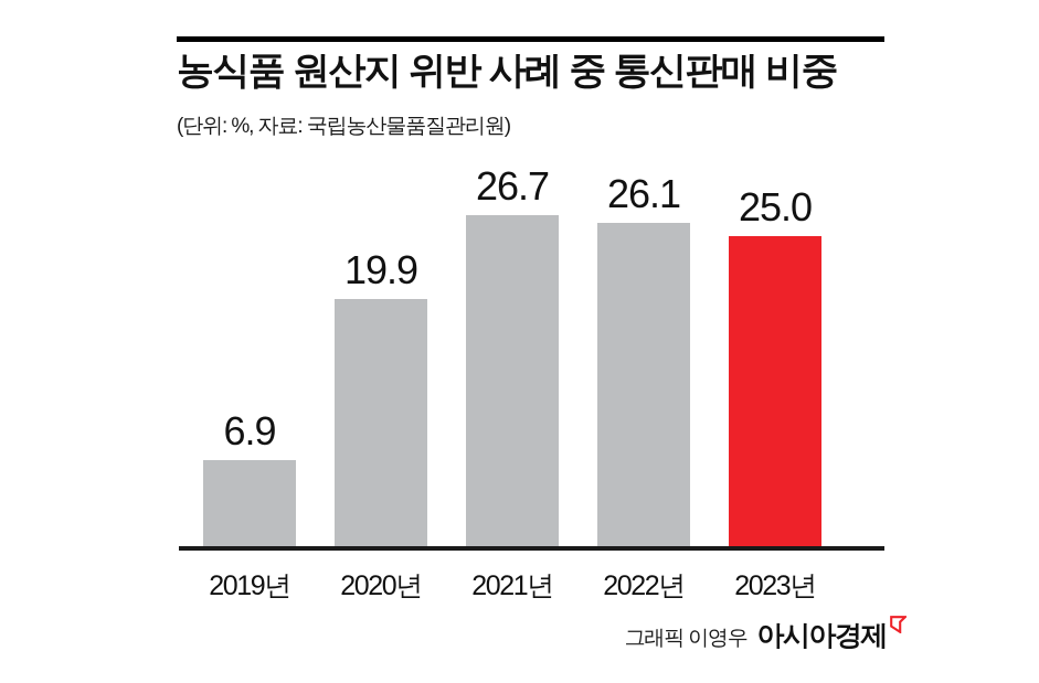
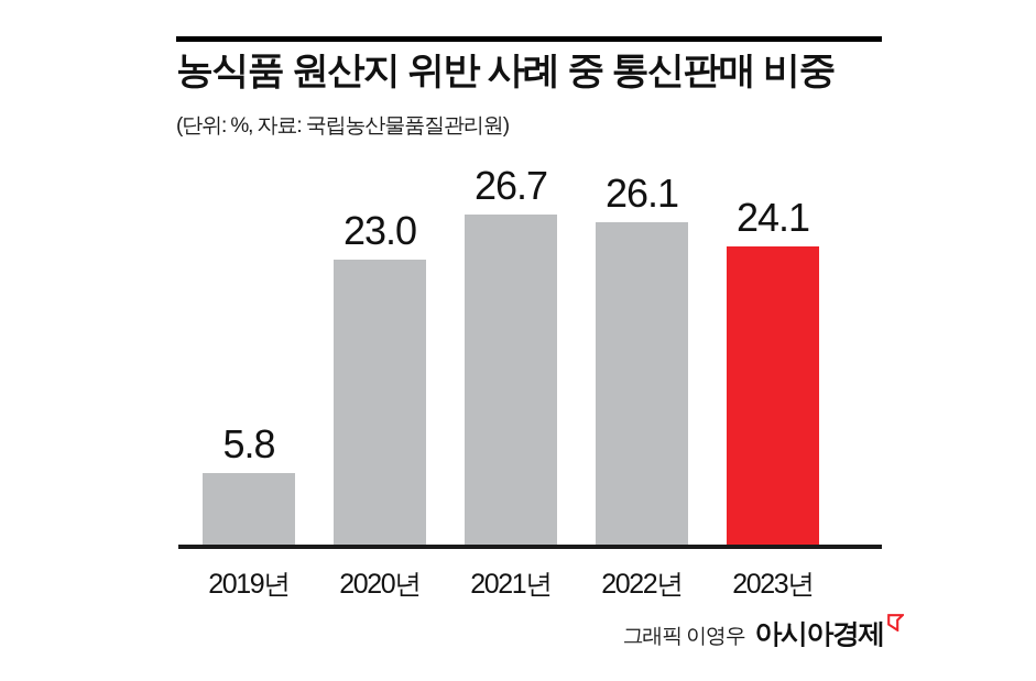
2019년: 6.9 -> 5.8
2020년: 19.9 -> 23.0
2023년: 25.0 -> 24.1
